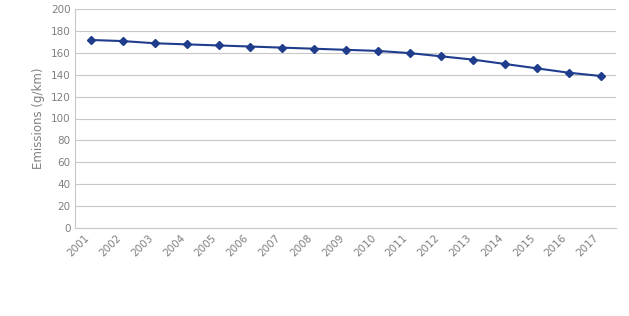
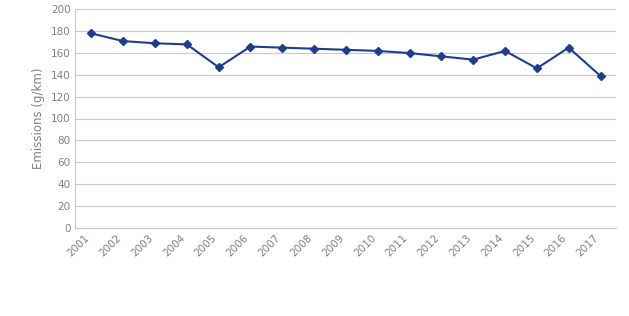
2001: 172 -> 178
2005: 167 -> 147
2014: 150 -> 162
2016: 142 -> 165
